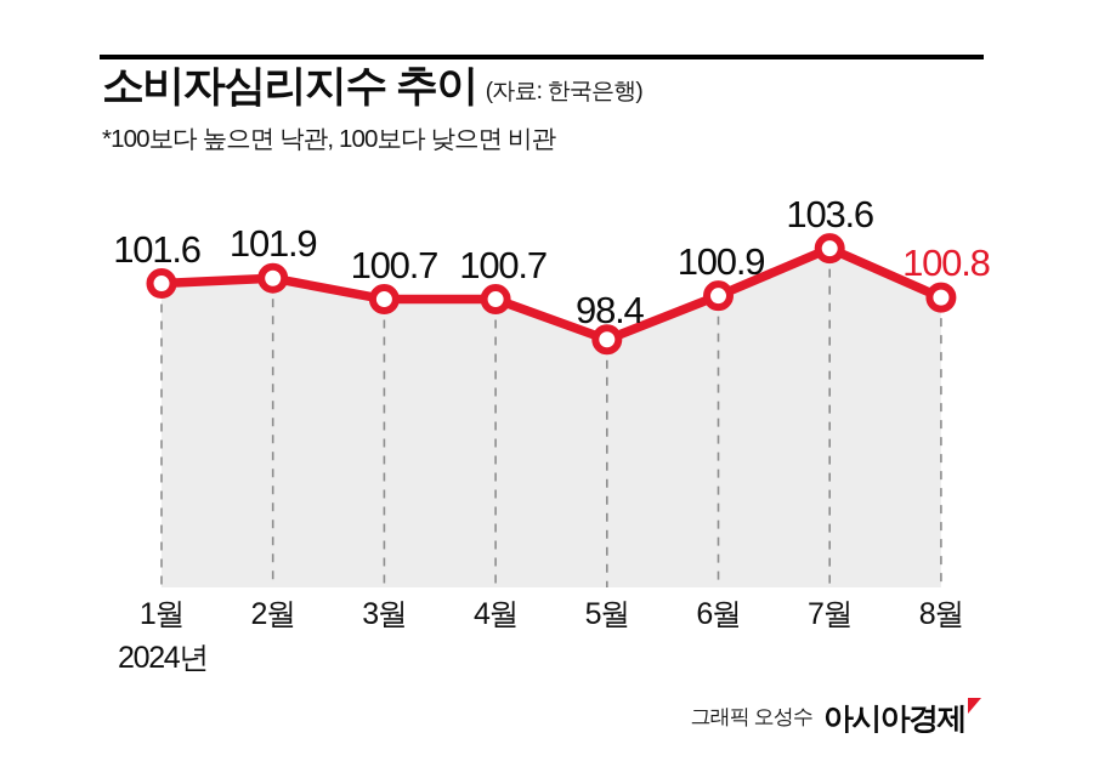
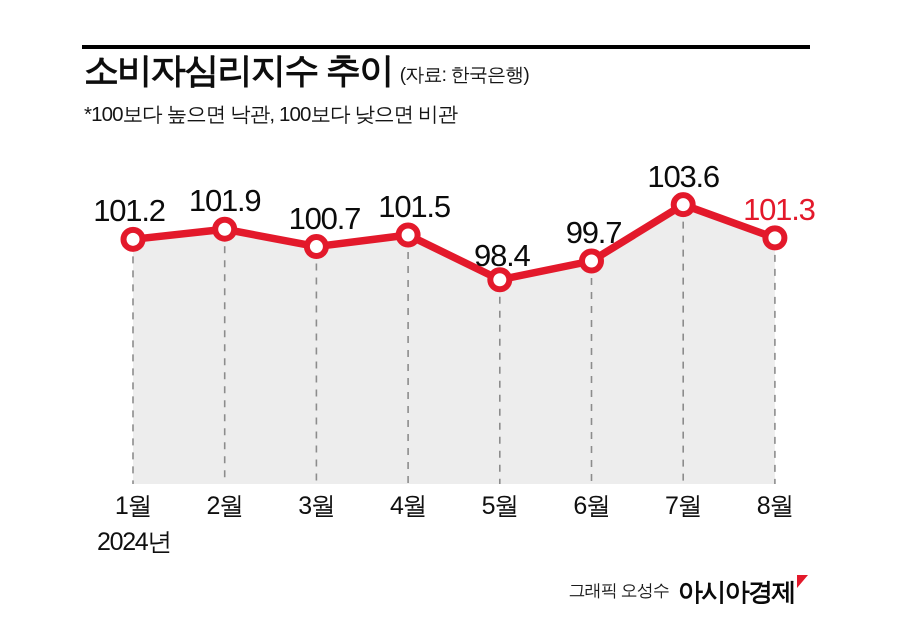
1월: 101.6 -> 101.2
4월: 100.7 -> 101.5
6월: 100.9 -> 99.7
8월: 100.8 -> 101.3
